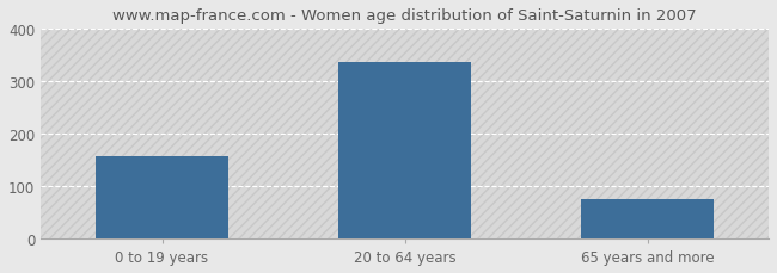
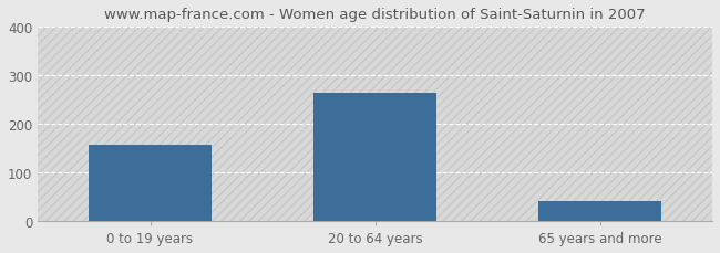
20 to 64 years: 336 -> 265
65 years and more: 75 -> 40
